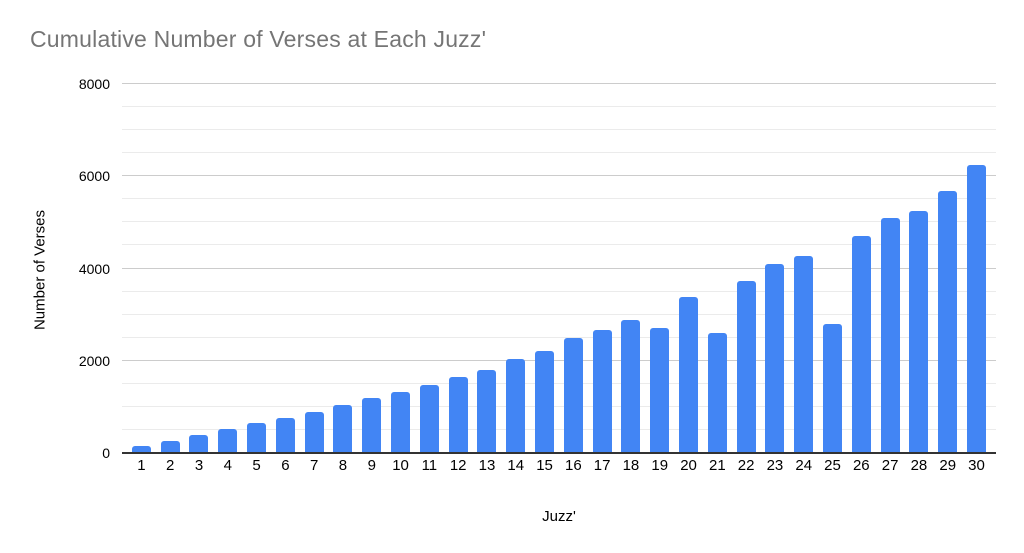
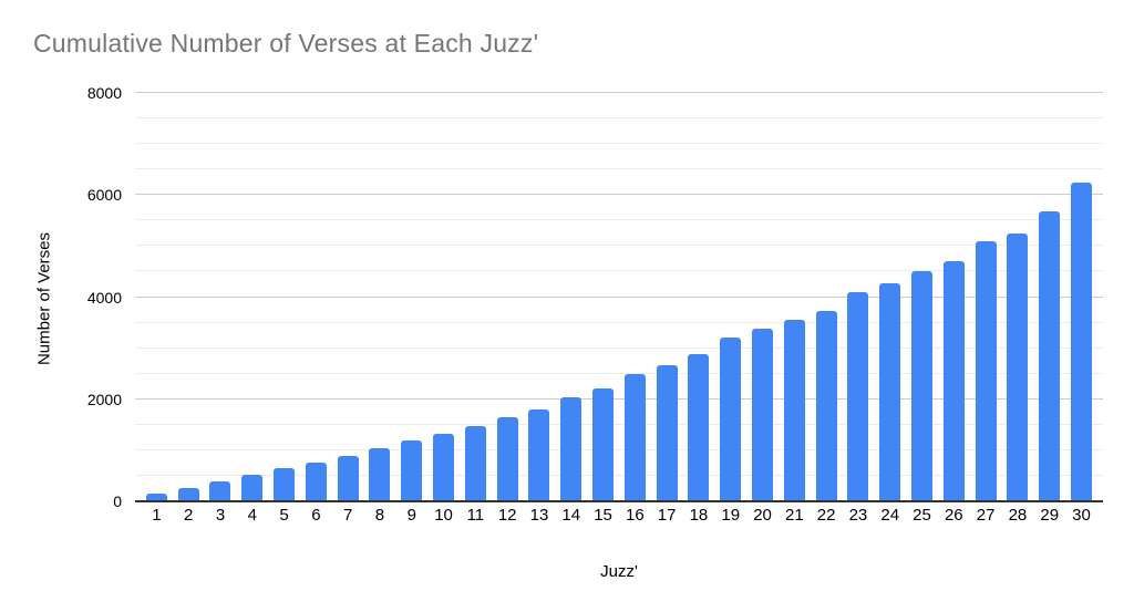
19: 2700 -> 3200
21: 2600 -> 3600
25: 2800 -> 4500
